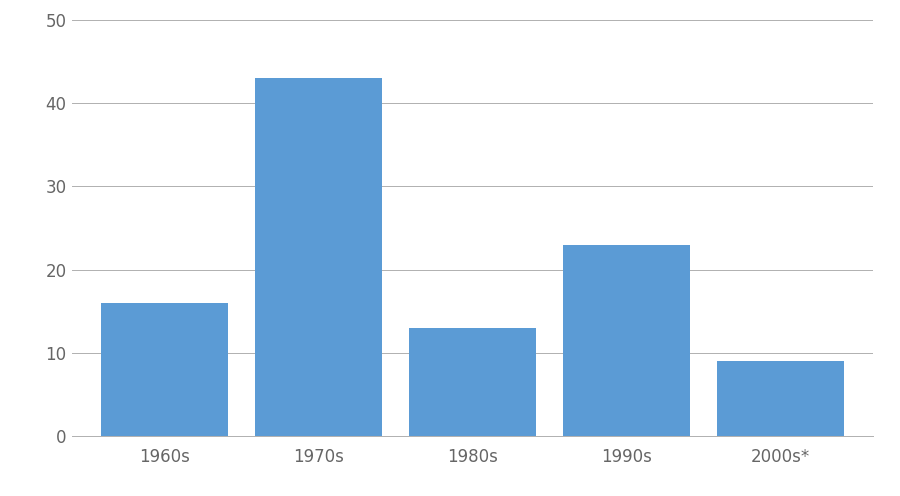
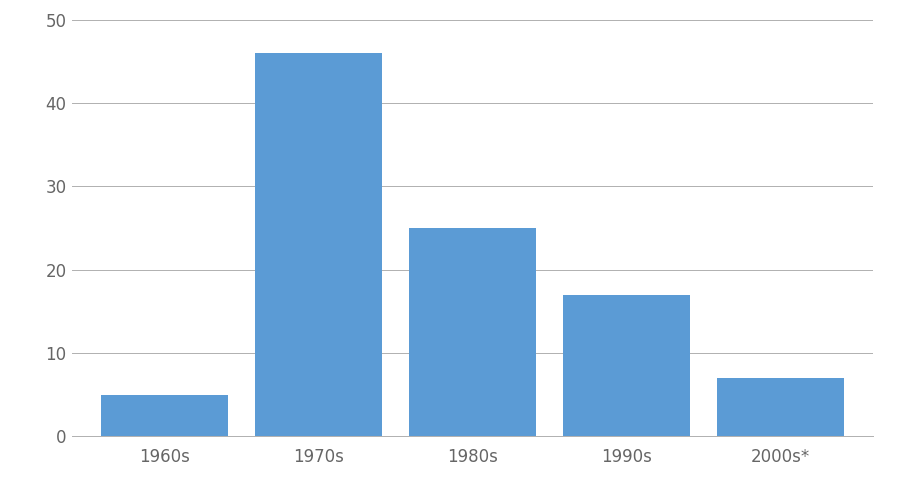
1960s: 16 -> 5
1970s: 43 -> 46
1980s: 13 -> 25
1990s: 23 -> 17
2000s*: 9 -> 7
